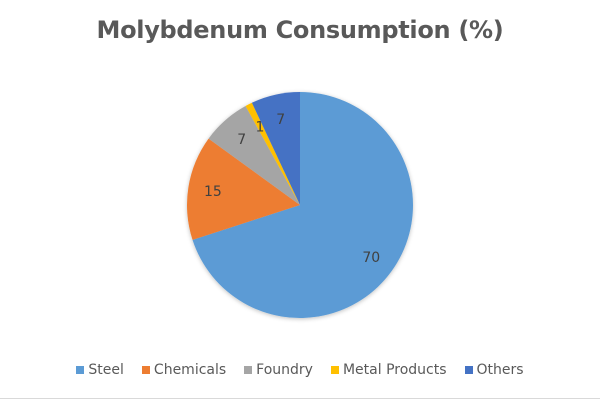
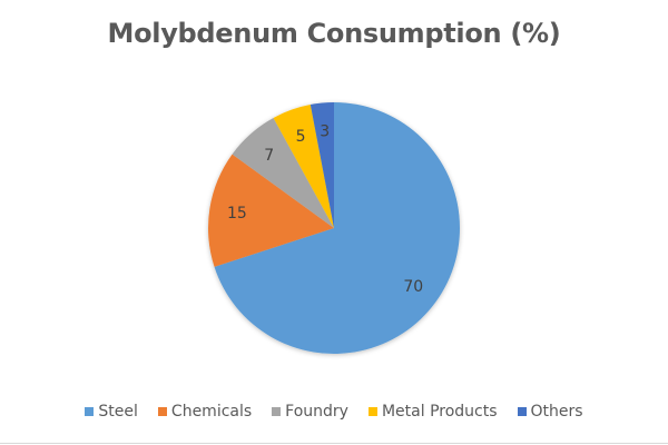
Metal Products: 1 -> 5
Others: 7 -> 3
